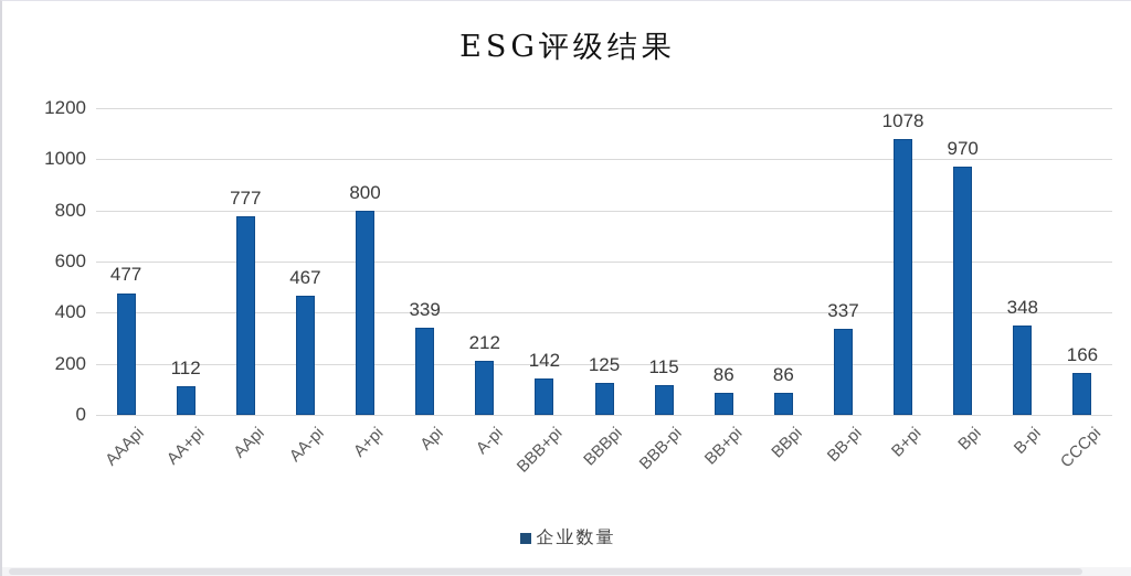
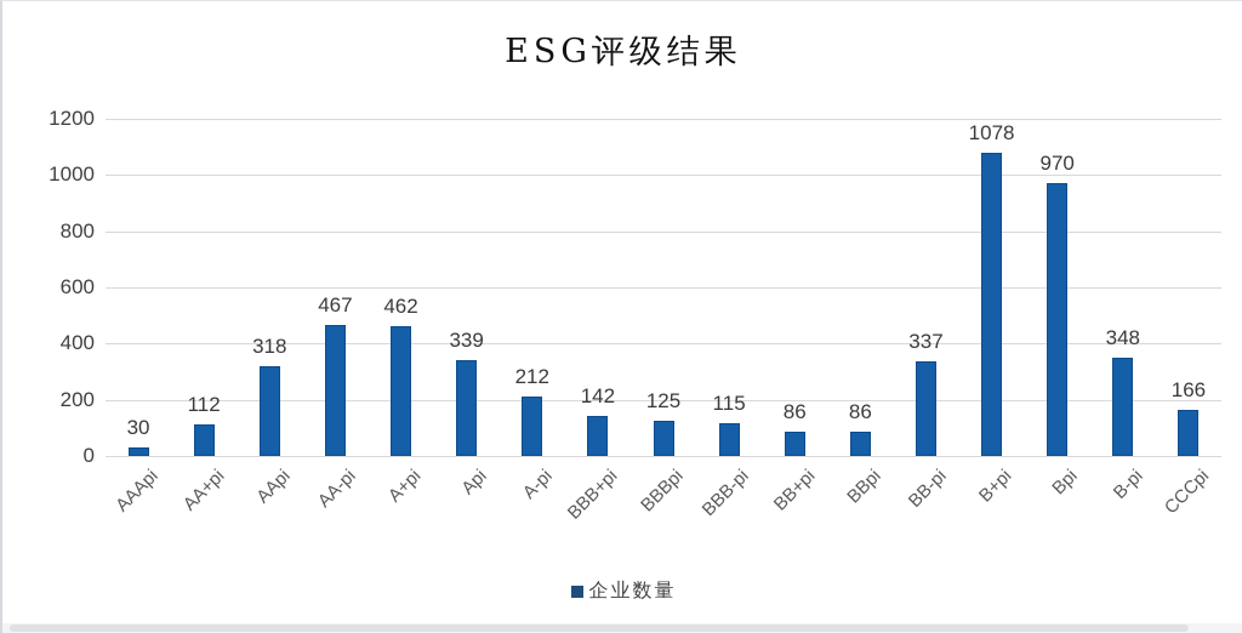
AAApi: 477 -> 30
AApi: 777 -> 318
A+pi: 800 -> 462
